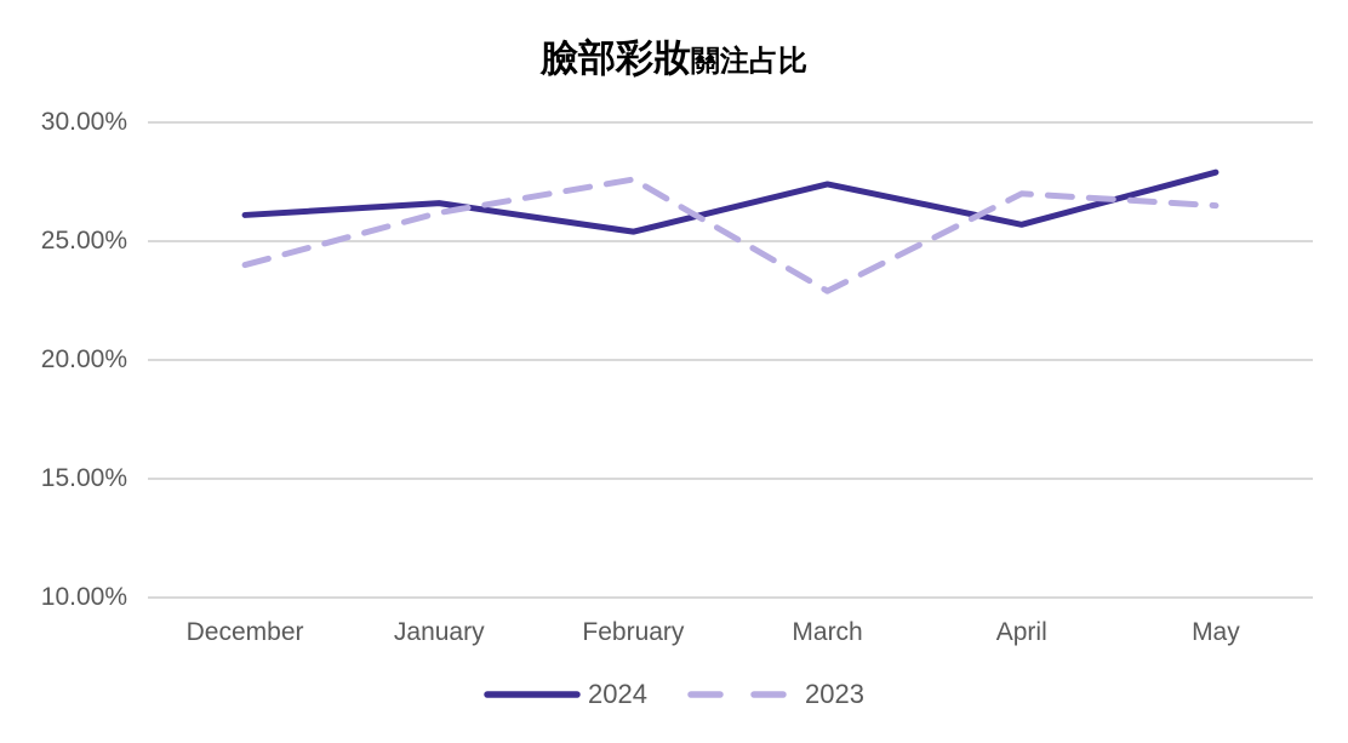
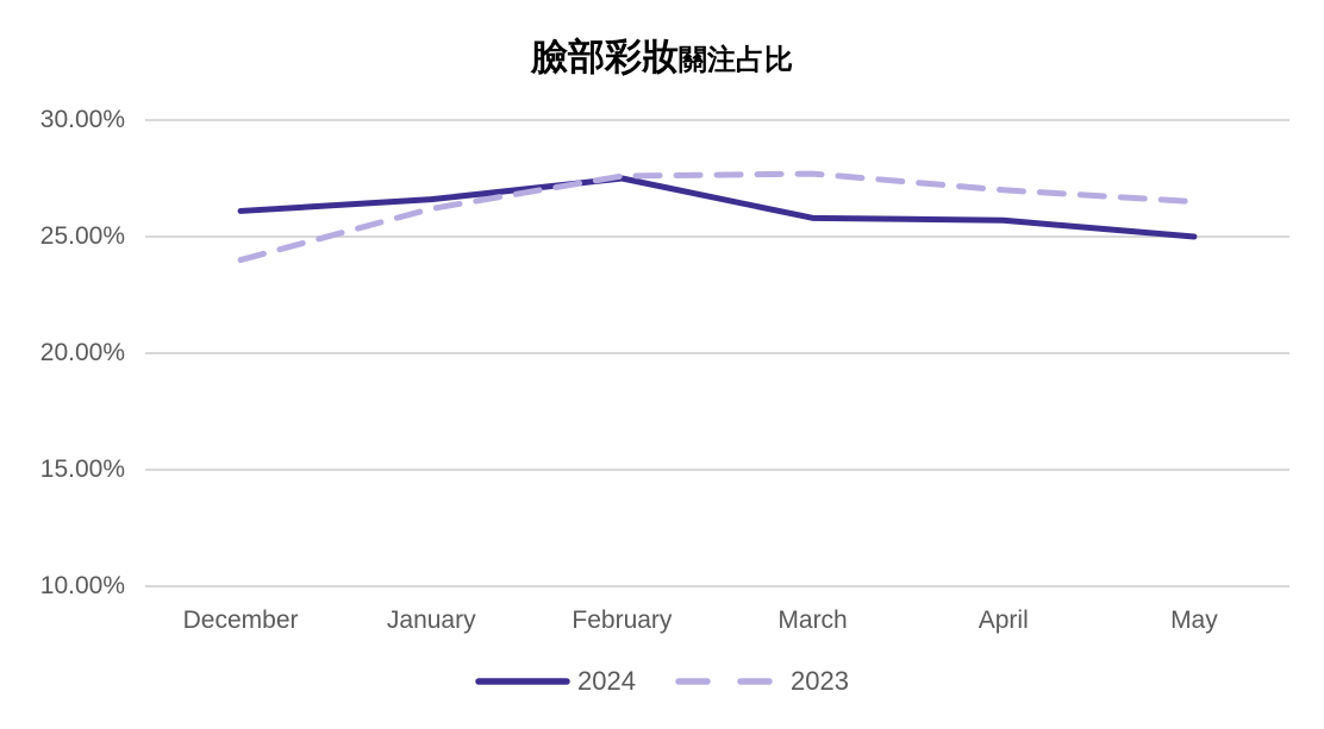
2024/February: 25.4% -> 27.5%
2024/March: 27.4% -> 25.8%
2023/March: 22.9% -> 27.7%
2024/May: 27.9% -> 25.0%
